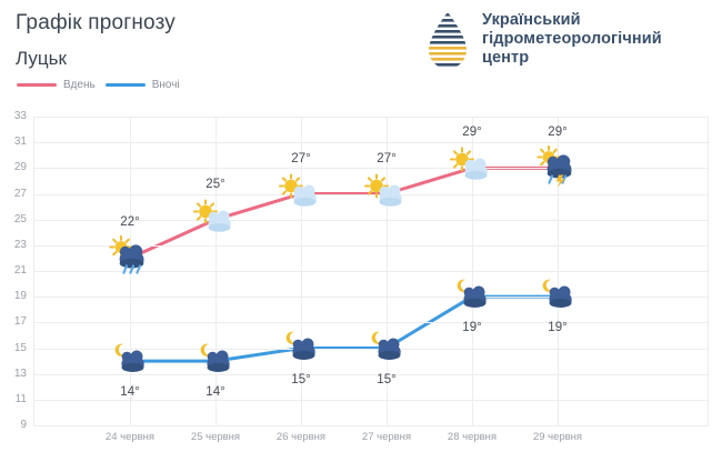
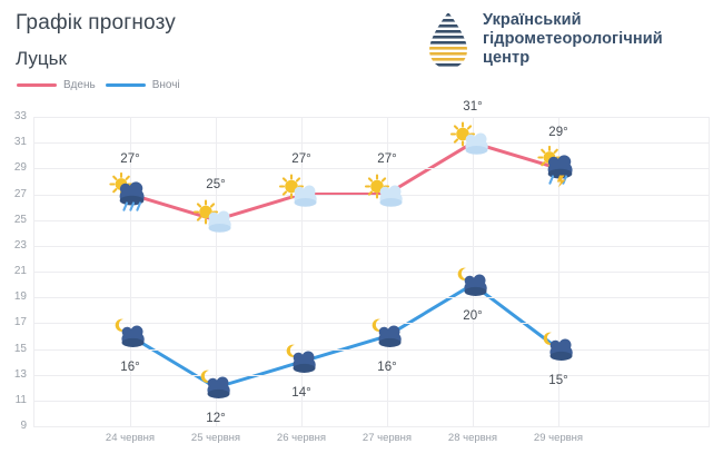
Вдень/24 червня: 22° -> 27°
Вночі/24 червня: 14° -> 16°
Вночі/25 червня: 14° -> 12°
Вночі/26 червня: 15° -> 14°
Вночі/27 червня: 15° -> 16°
Вдень/28 червня: 29° -> 31°
Вночі/28 червня: 19° -> 20°
Вночі/29 червня: 19° -> 15°
